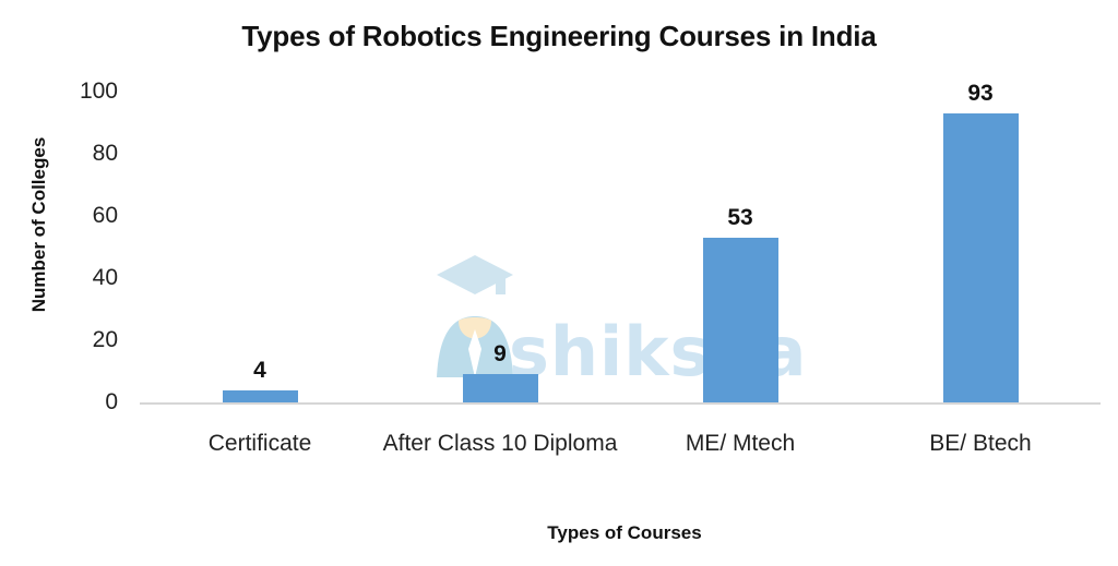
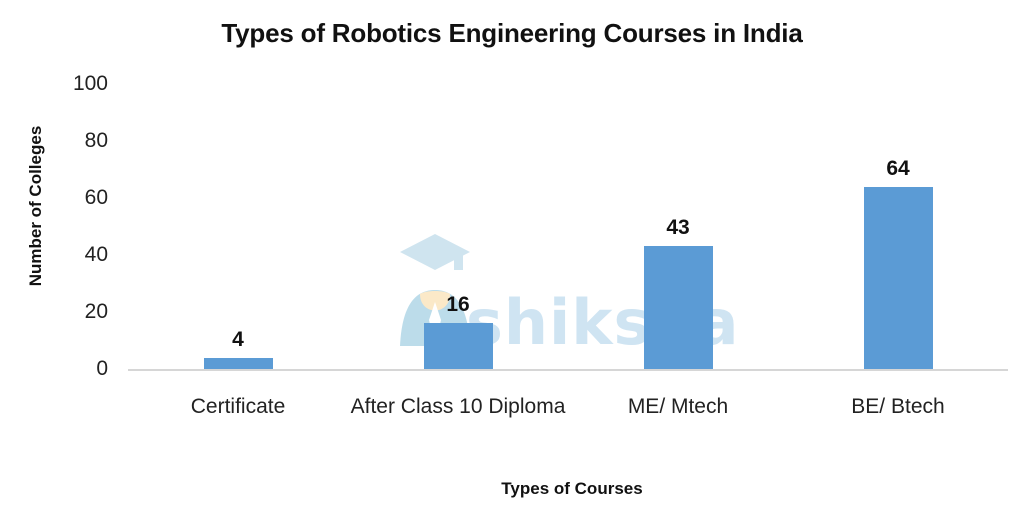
After Class 10 Diploma: 9 -> 16
ME/ Mtech: 53 -> 43
BE/ Btech: 93 -> 64
